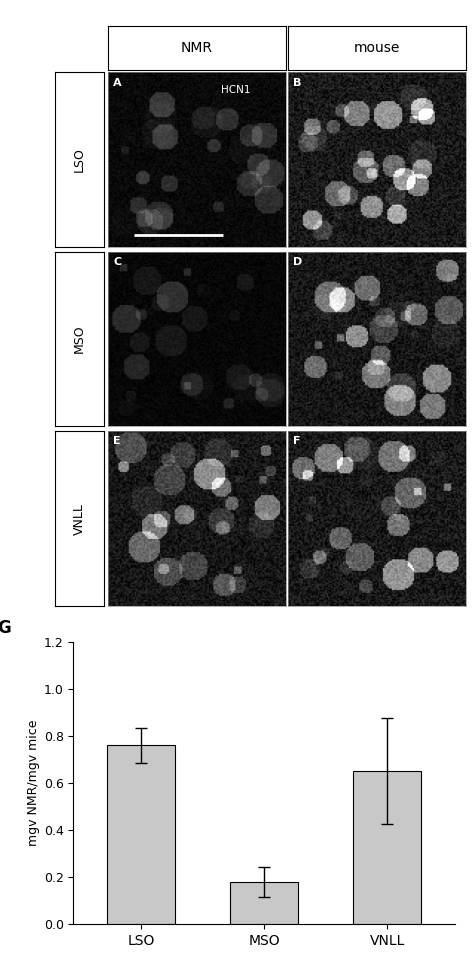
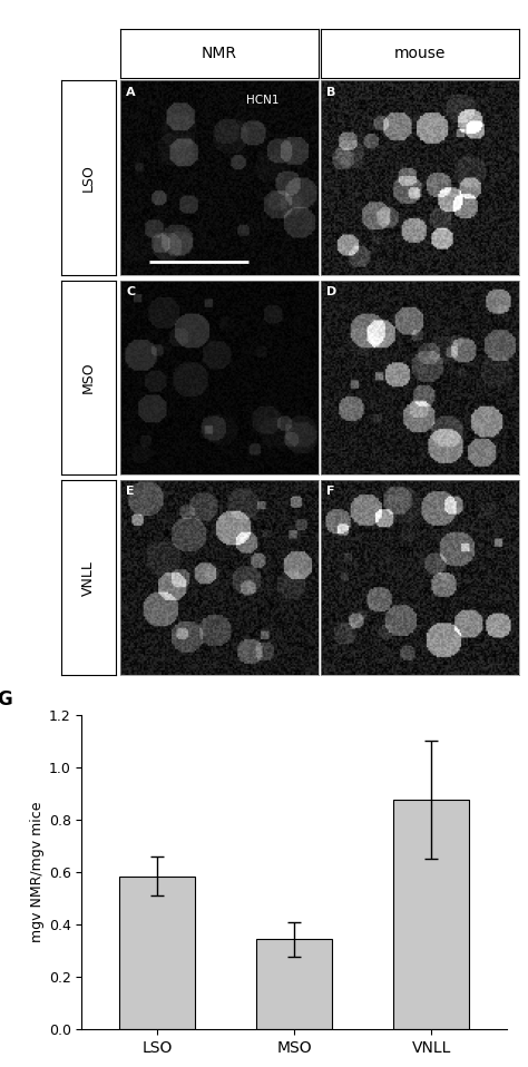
LSO: 0.760 -> 0.585
MSO: 0.180 -> 0.345
VNLL: 0.650 -> 0.875
